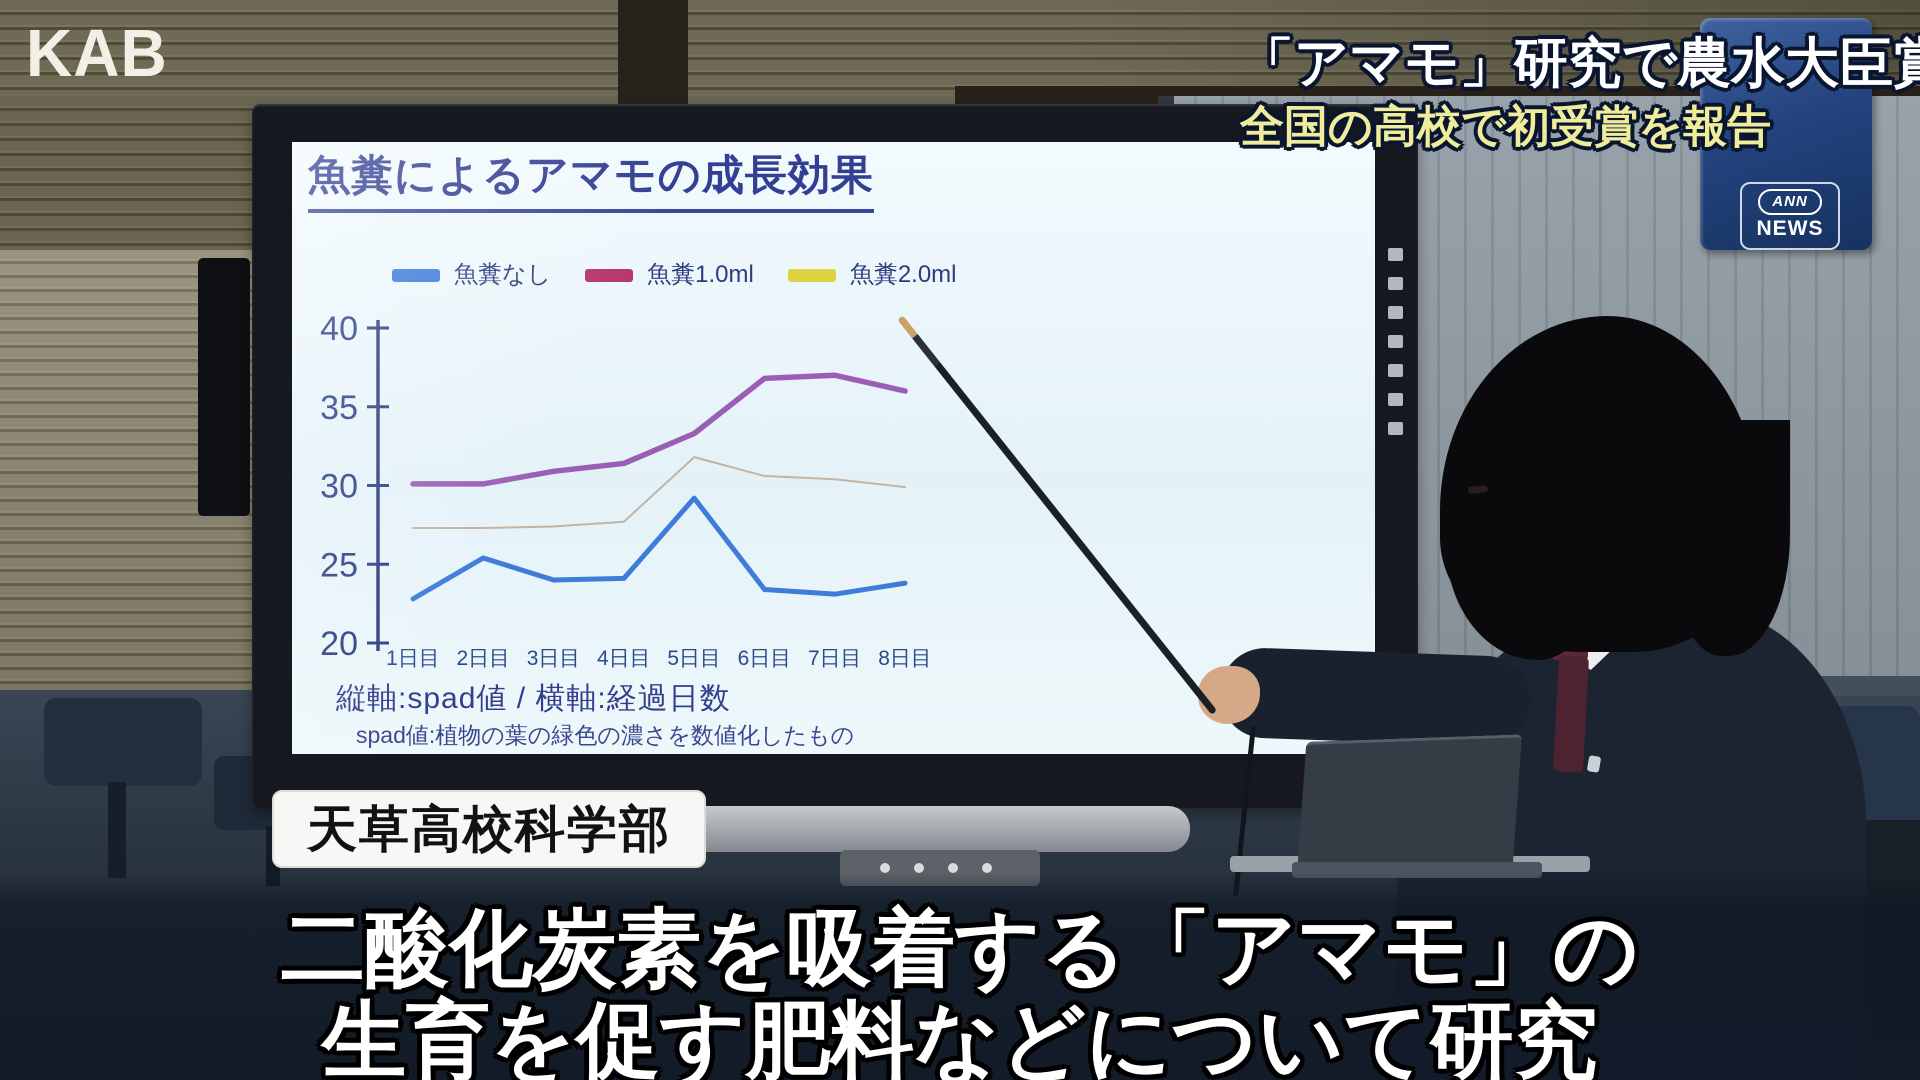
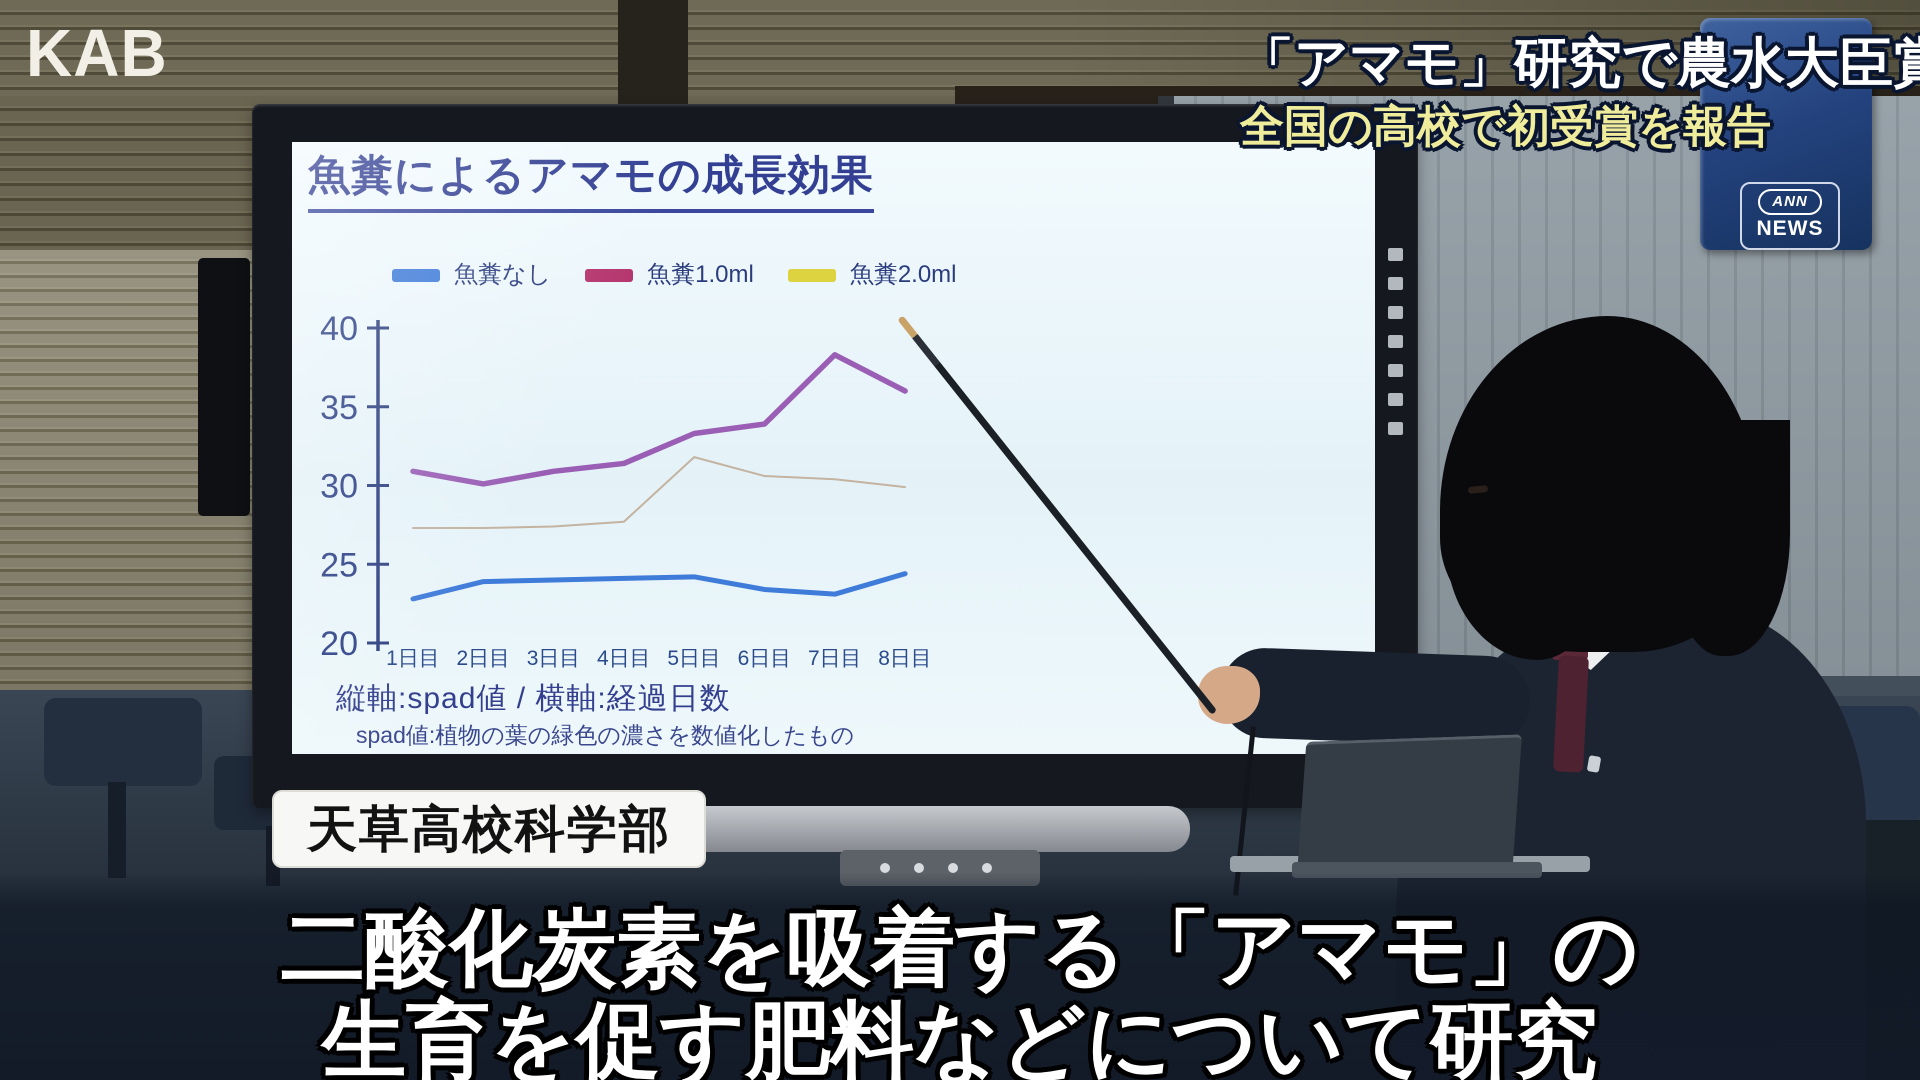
魚糞1.0ml/1日目: 30.1 -> 30.9
魚糞なし/2日目: 25.4 -> 23.9
魚糞なし/5日目: 29.2 -> 24.2
魚糞1.0ml/6日目: 36.8 -> 33.9
魚糞1.0ml/7日目: 37.0 -> 38.3
魚糞なし/8日目: 23.8 -> 24.4
